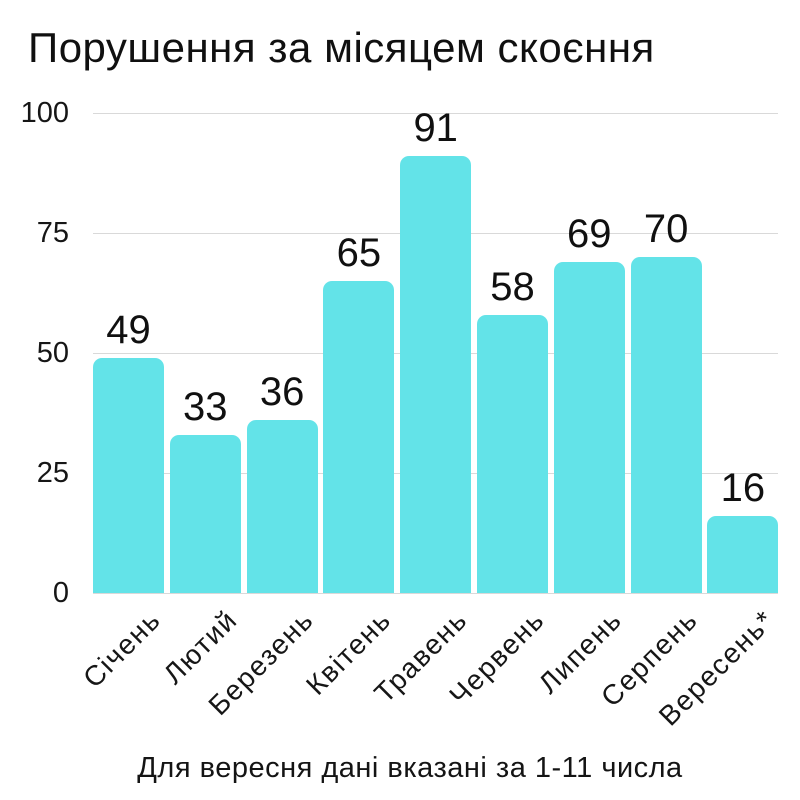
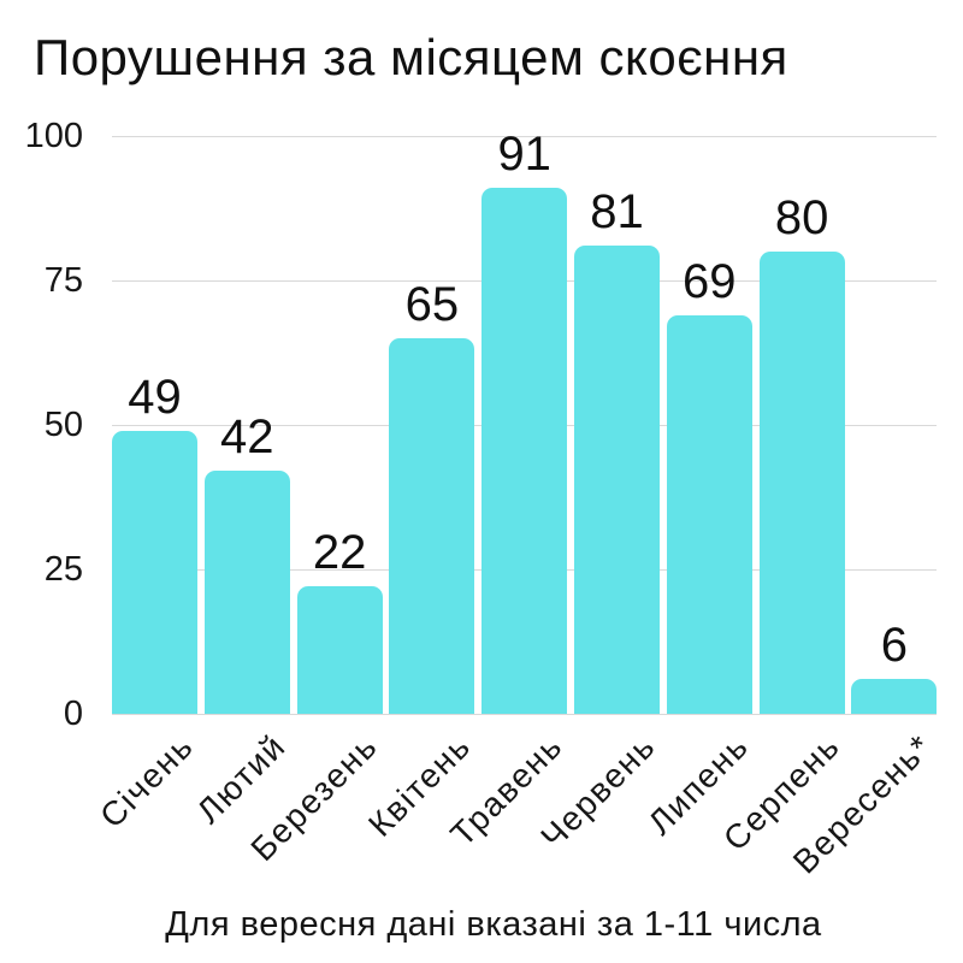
Лютий: 33 -> 42
Березень: 36 -> 22
Червень: 58 -> 81
Серпень: 70 -> 80
Вересень*: 16 -> 6
